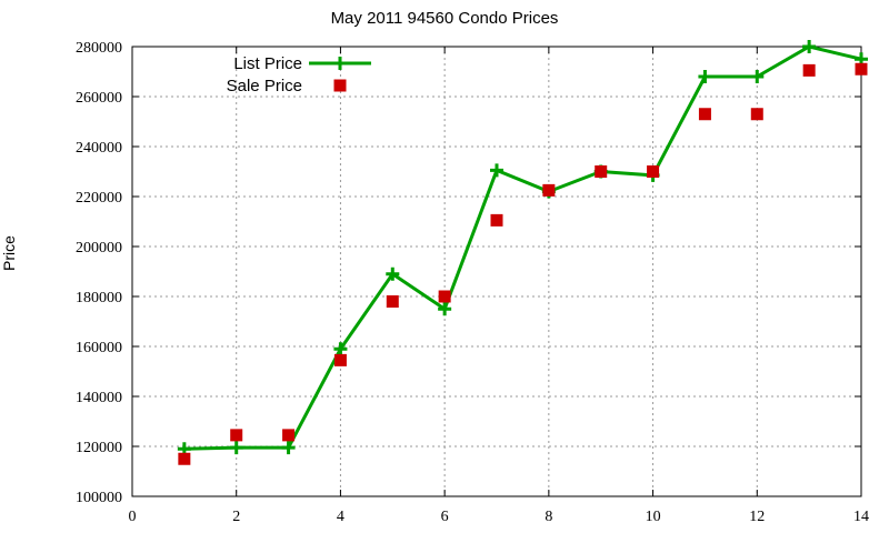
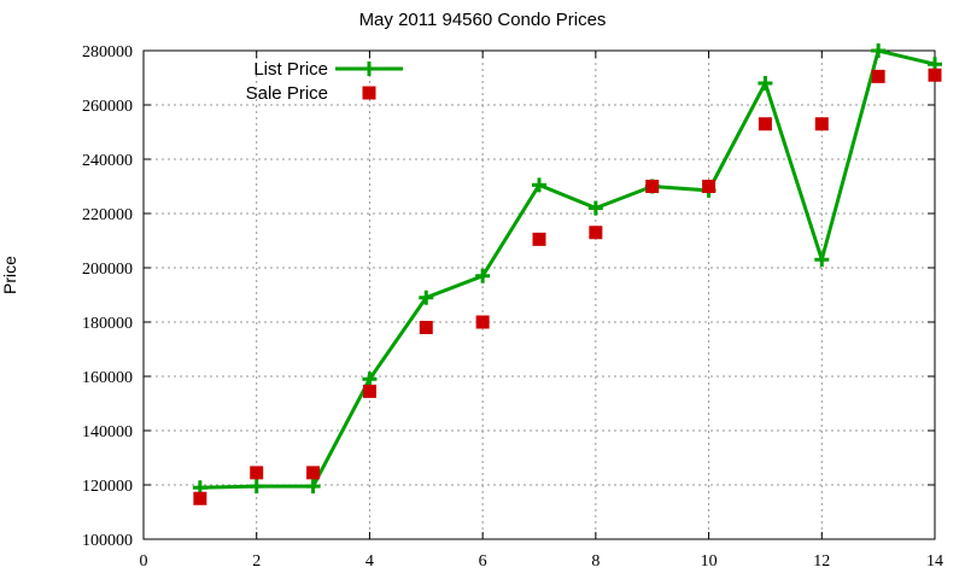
List Price/6: 175000 -> 197000
Sale Price/8: 222000 -> 213000
List Price/12: 268000 -> 203000
